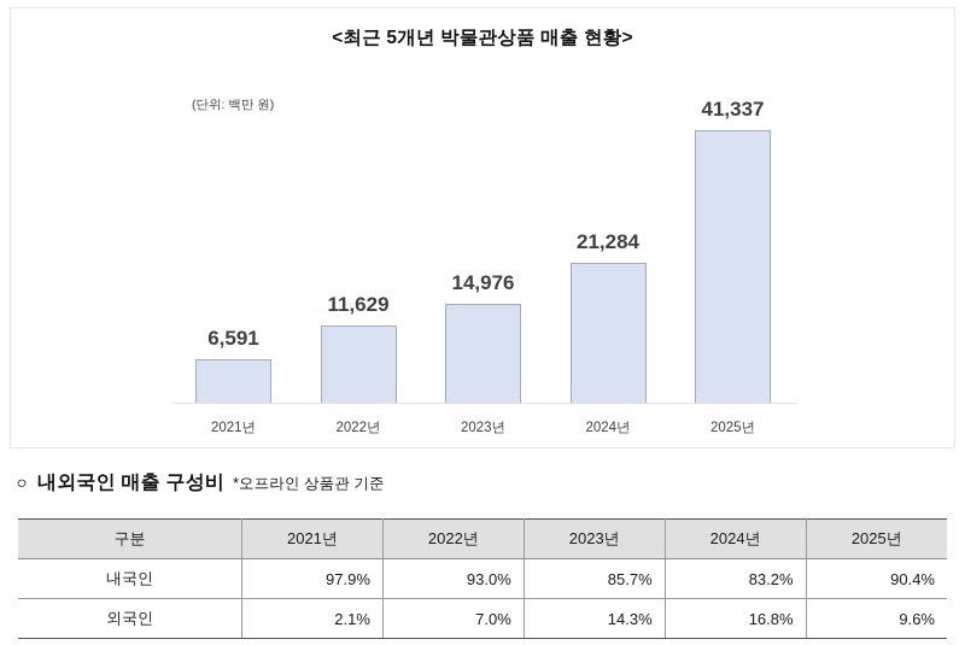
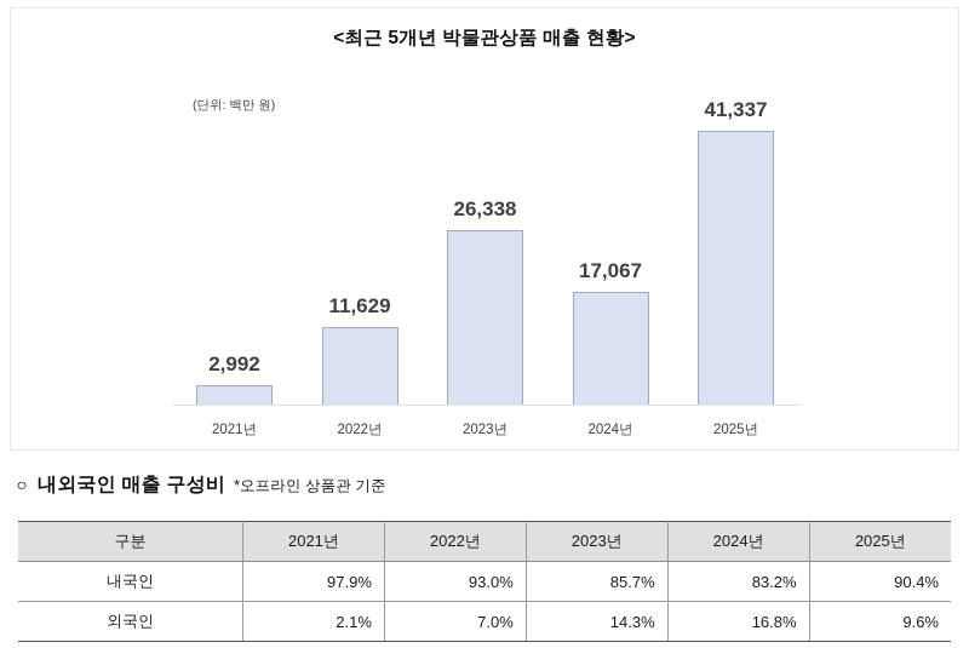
2021년: 6,591 -> 2,992
2023년: 14,976 -> 26,338
2024년: 21,284 -> 17,067
